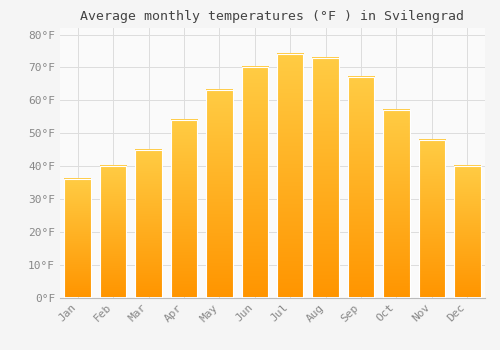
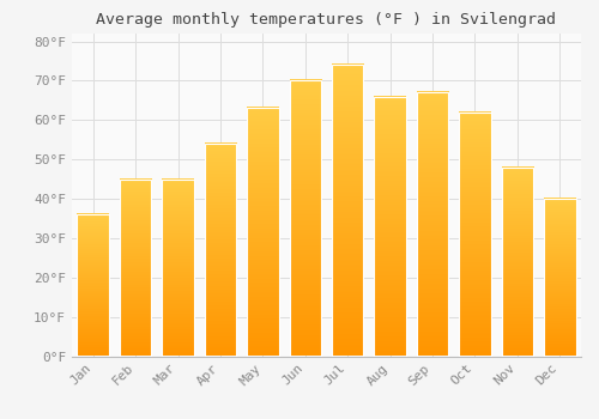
Feb: 40°F -> 45°F
Aug: 73°F -> 66°F
Oct: 57°F -> 62°F
